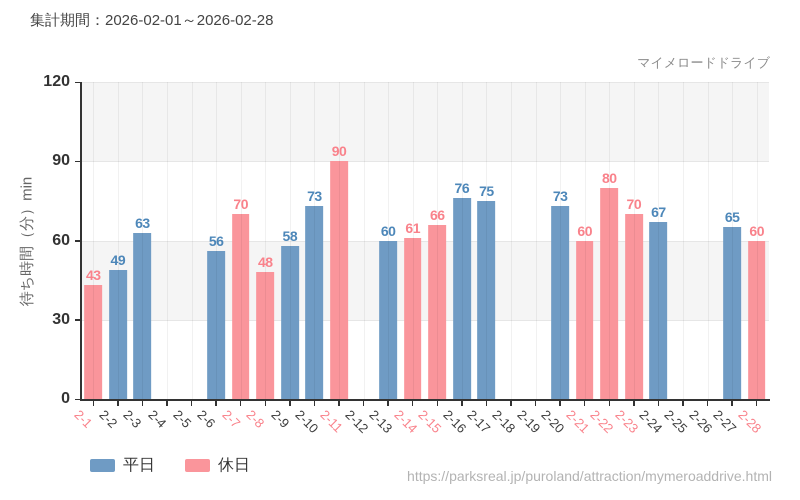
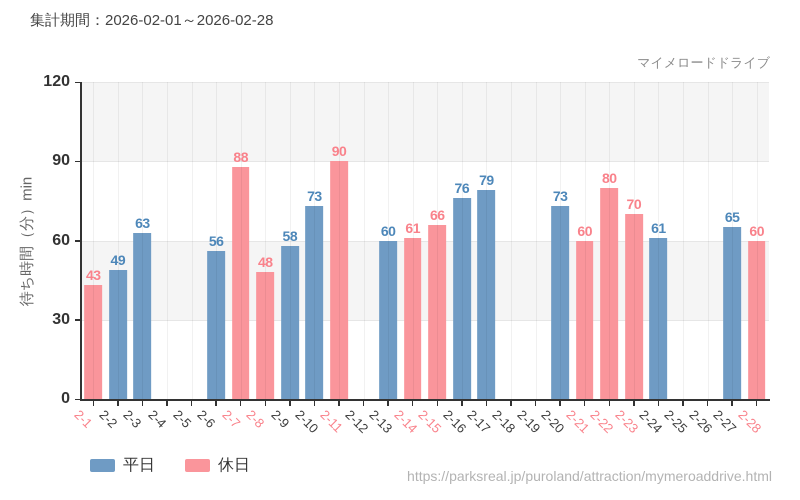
休日/2-7: 70 -> 88
平日/2-17: 75 -> 79
平日/2-24: 67 -> 61
